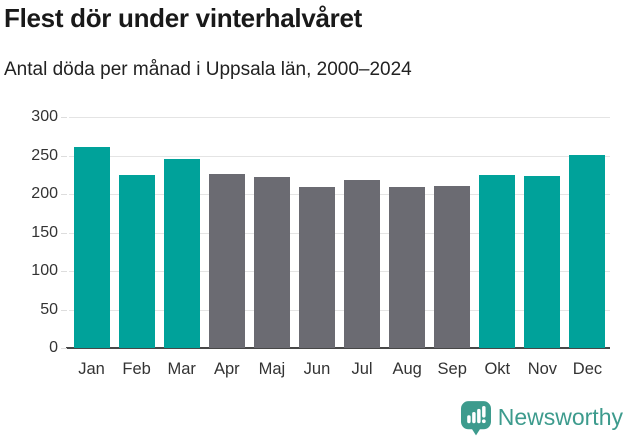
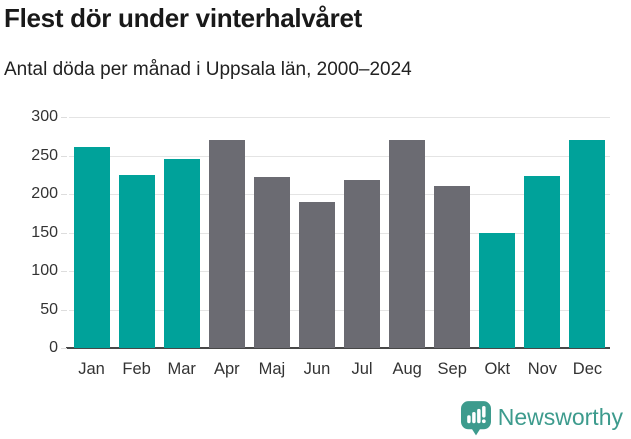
Apr: 230 -> 270
Jun: 210 -> 190
Aug: 210 -> 270
Okt: 220 -> 150
Dec: 250 -> 270
